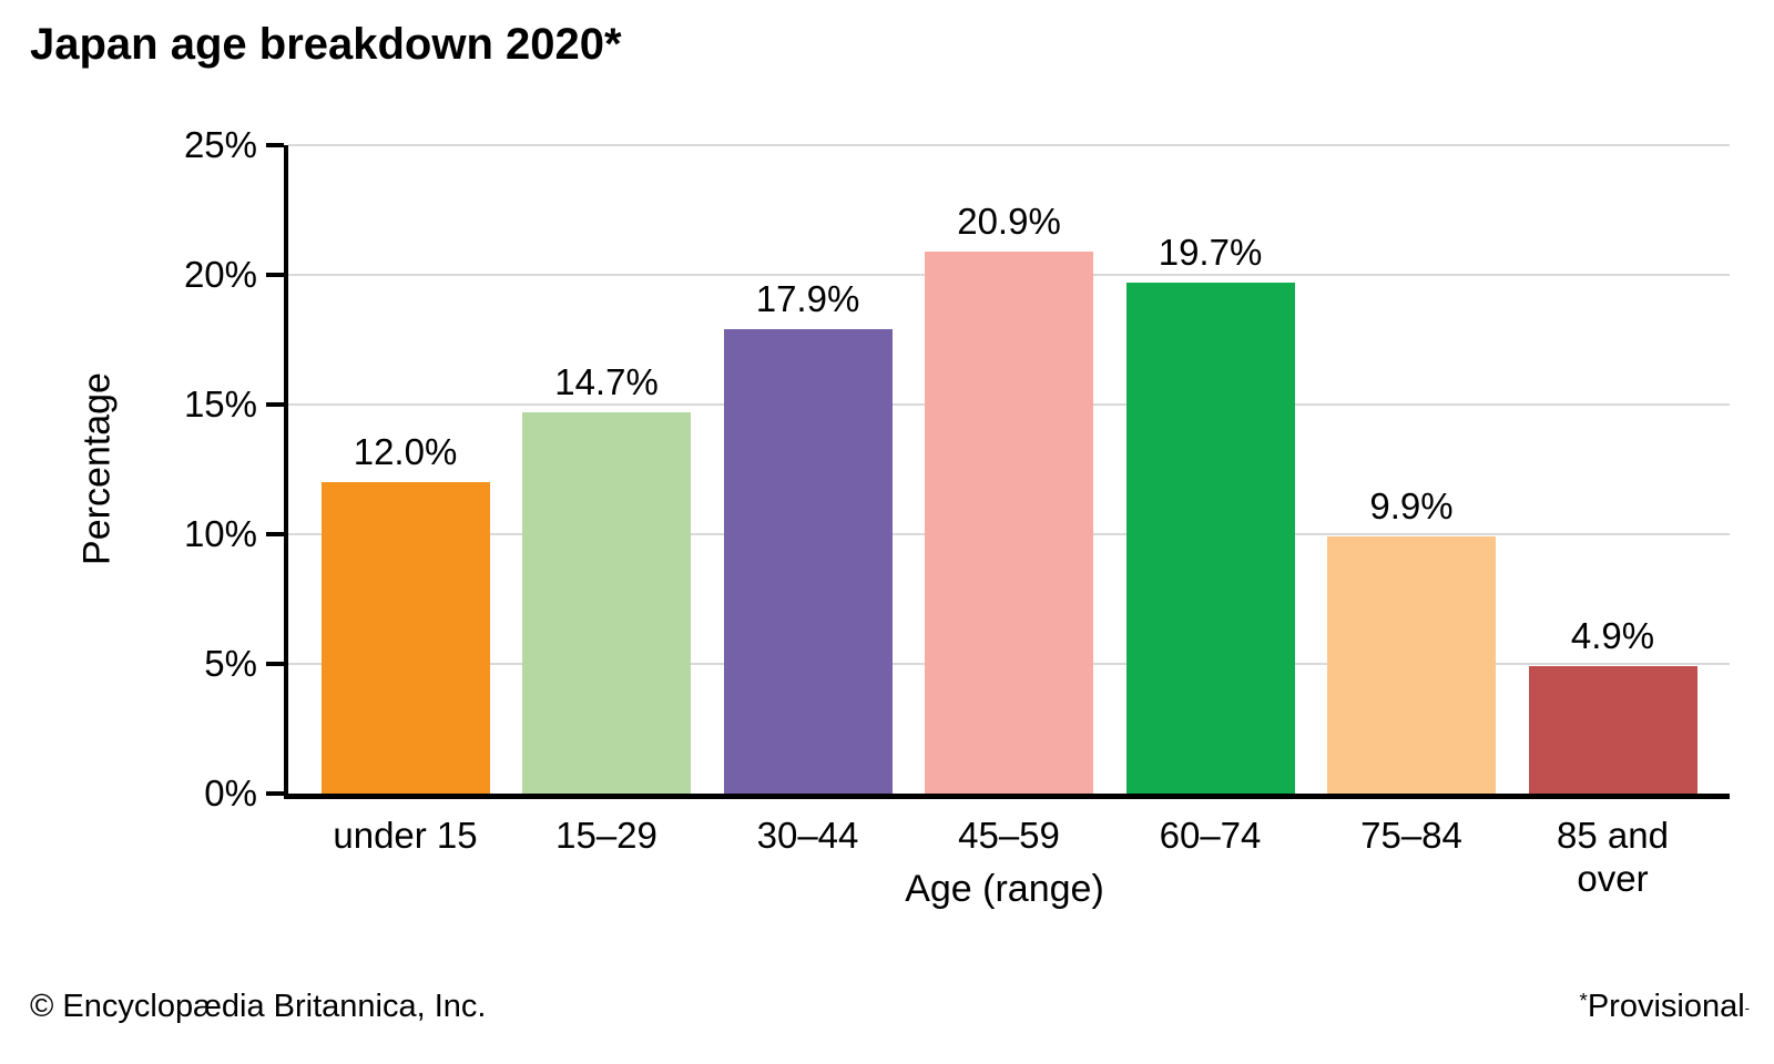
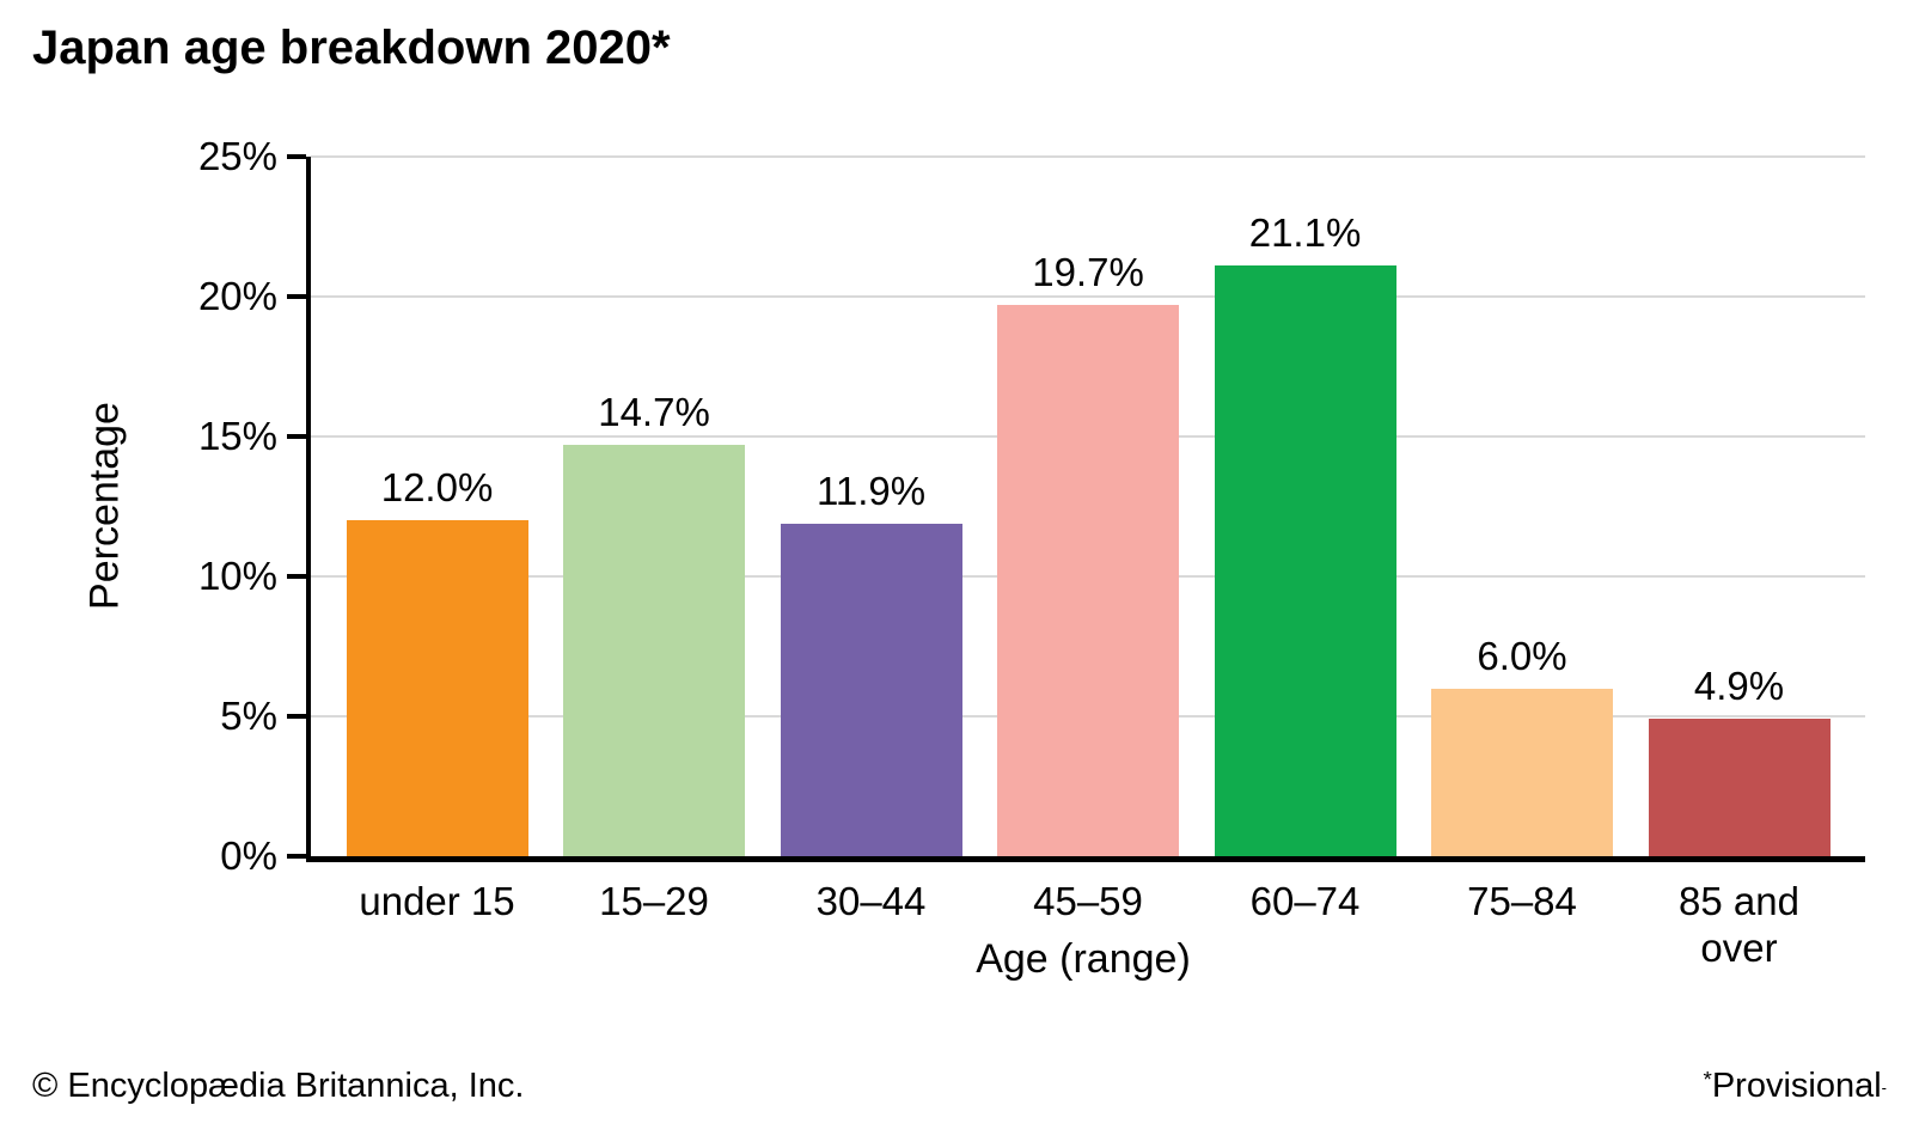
30–44: 17.9% -> 11.9%
45–59: 20.9% -> 19.7%
60–74: 19.7% -> 21.1%
75–84: 9.9% -> 6.0%
